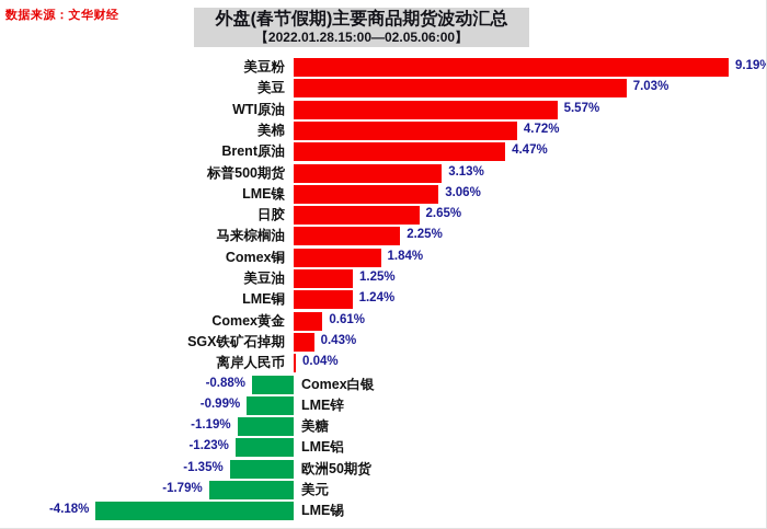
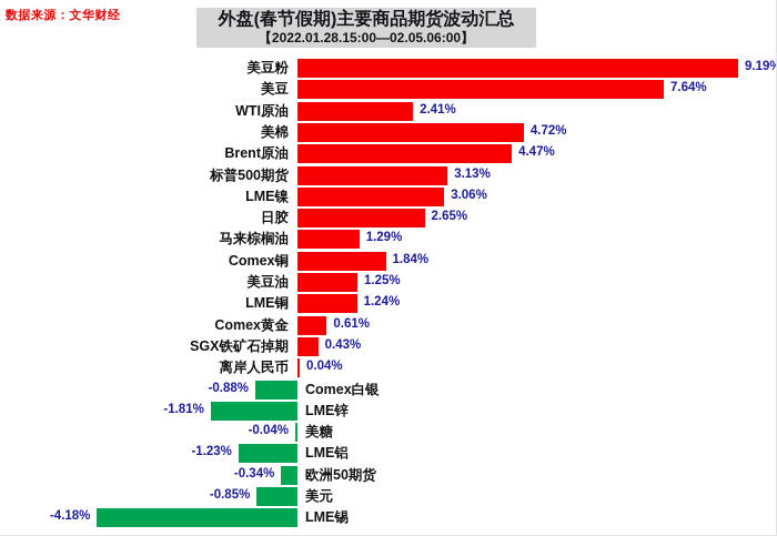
美豆: 7.03% -> 7.64%
WTI原油: 5.57% -> 2.41%
马来棕榈油: 2.25% -> 1.29%
LME锌: -0.99% -> -1.81%
美糖: -1.19% -> -0.04%
欧洲50期货: -1.35% -> -0.34%
美元: -1.79% -> -0.85%
